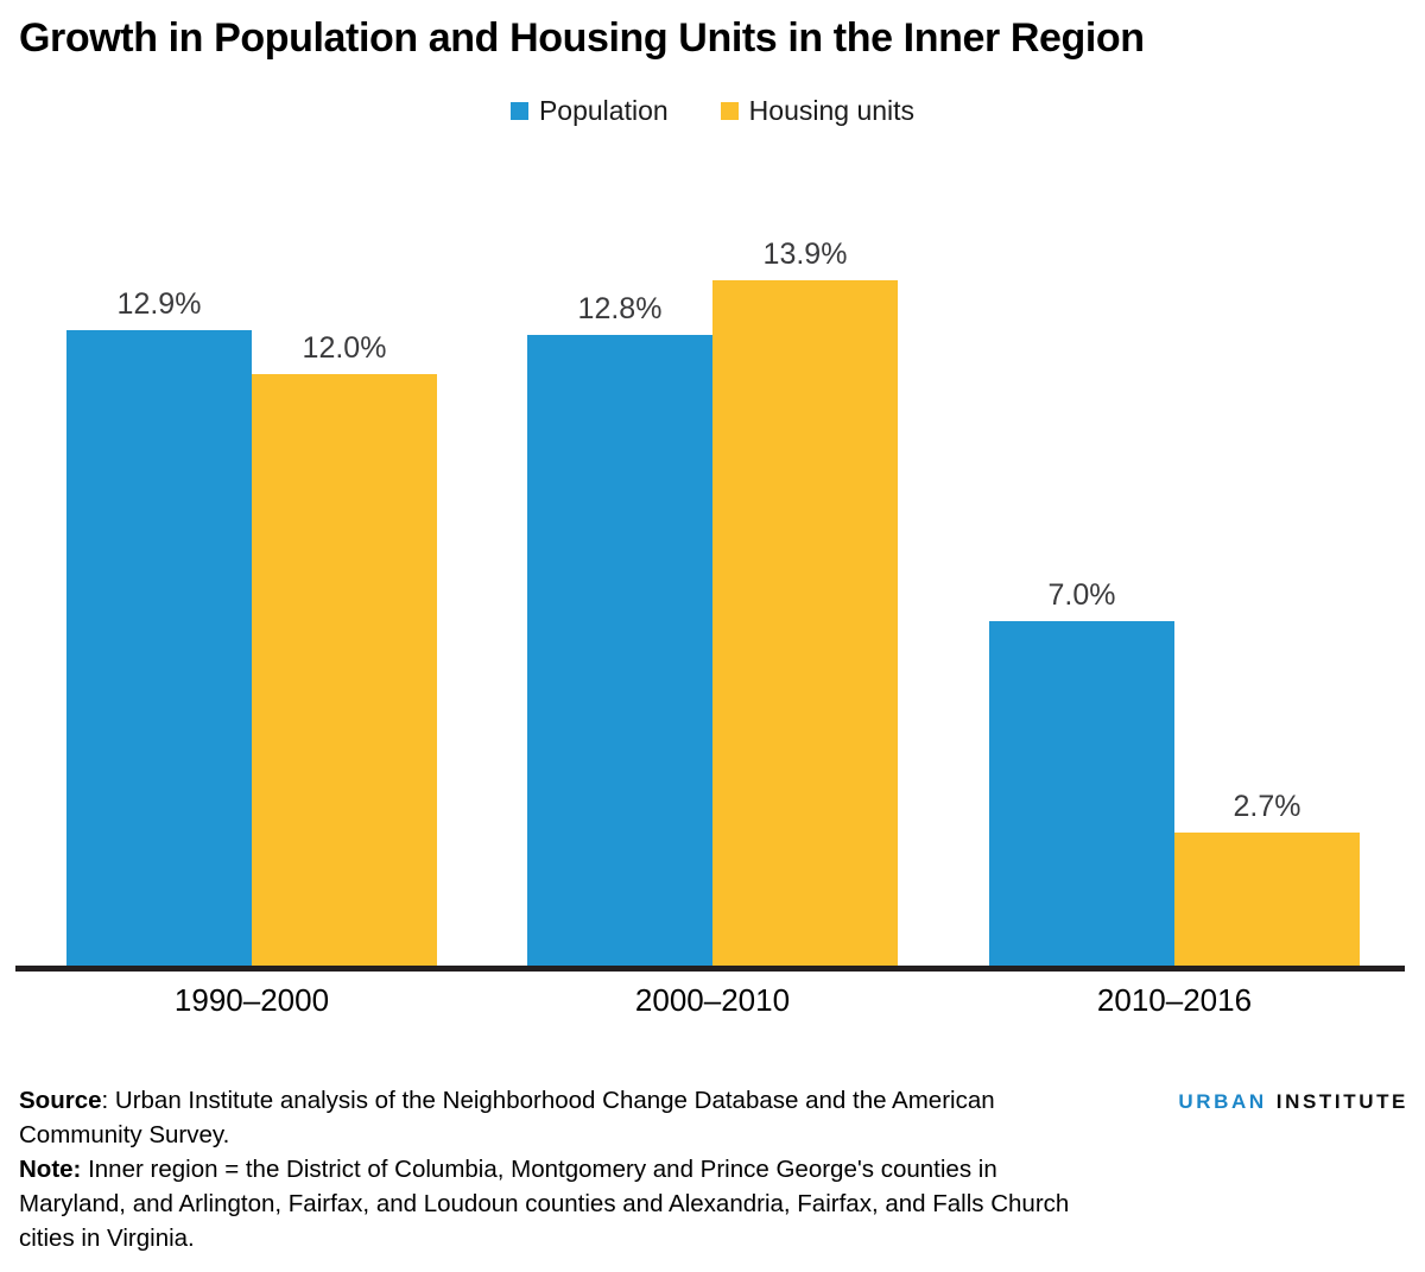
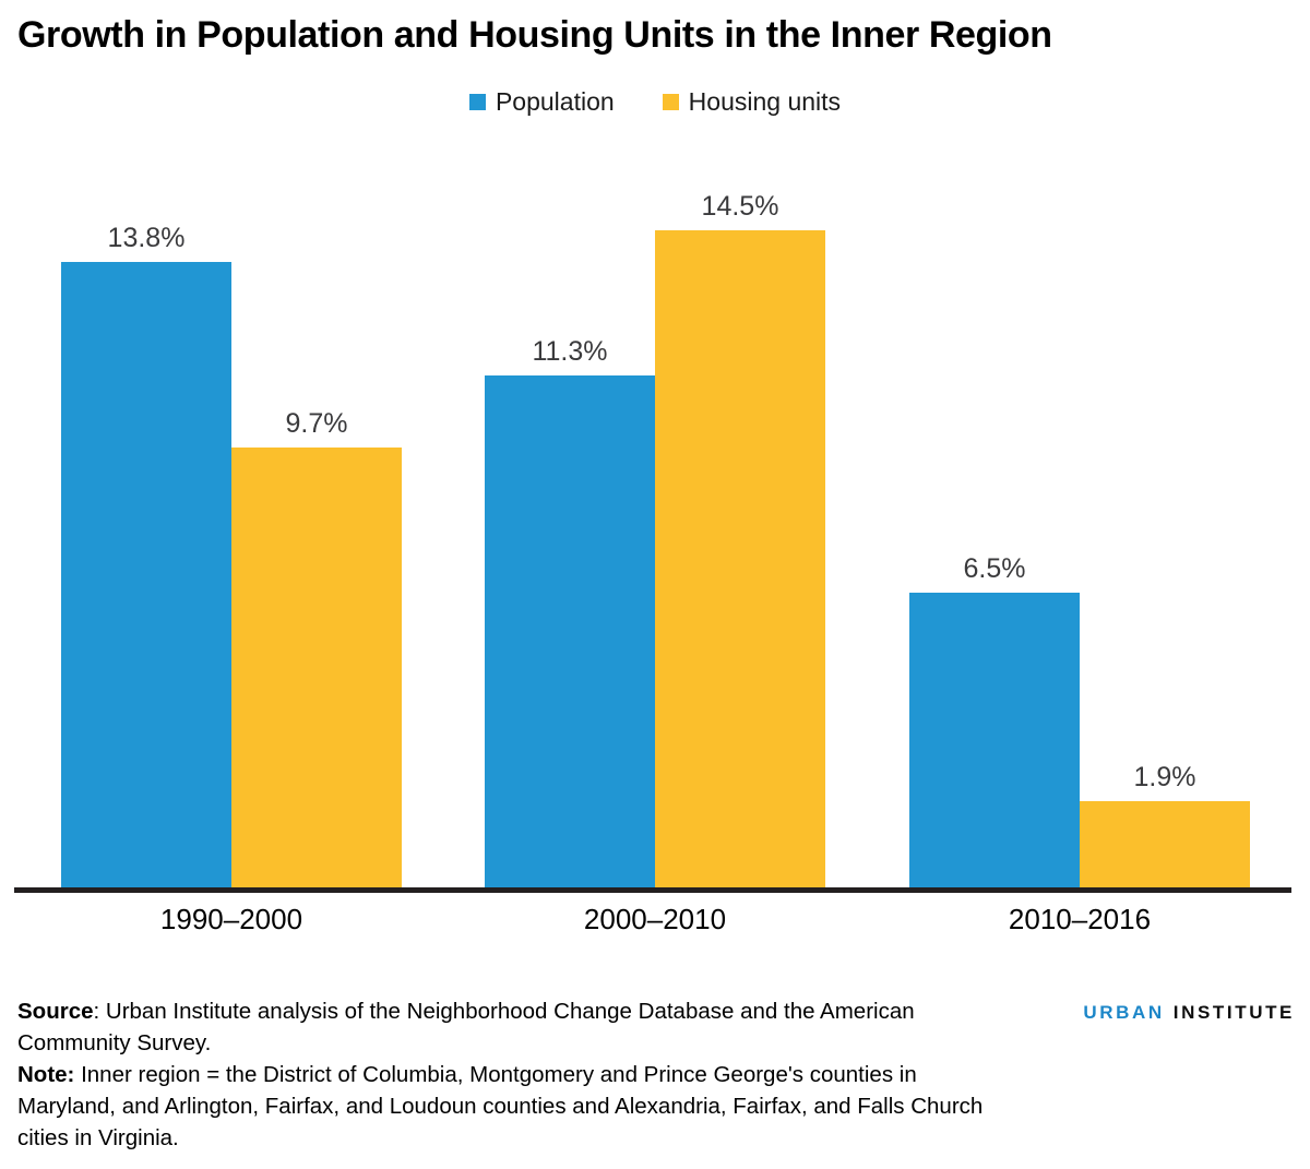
Population/1990–2000: 12.9% -> 13.8%
Housing units/1990–2000: 12.0% -> 9.7%
Population/2000–2010: 12.8% -> 11.3%
Housing units/2000–2010: 13.9% -> 14.5%
Population/2010–2016: 7.0% -> 6.5%
Housing units/2010–2016: 2.7% -> 1.9%
